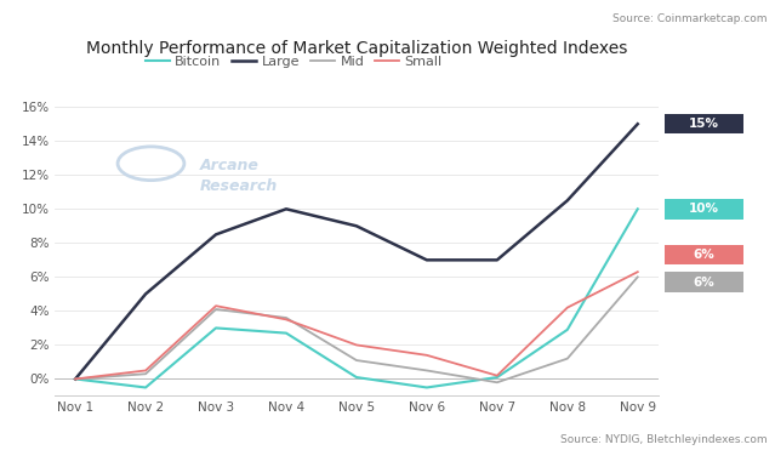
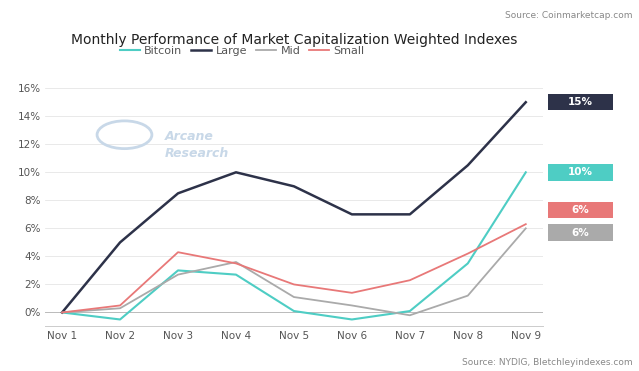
Mid/Nov 3: 4.1% -> 2.7%
Small/Nov 7: 0.2% -> 2.3%
Bitcoin/Nov 8: 2.9% -> 3.5%
